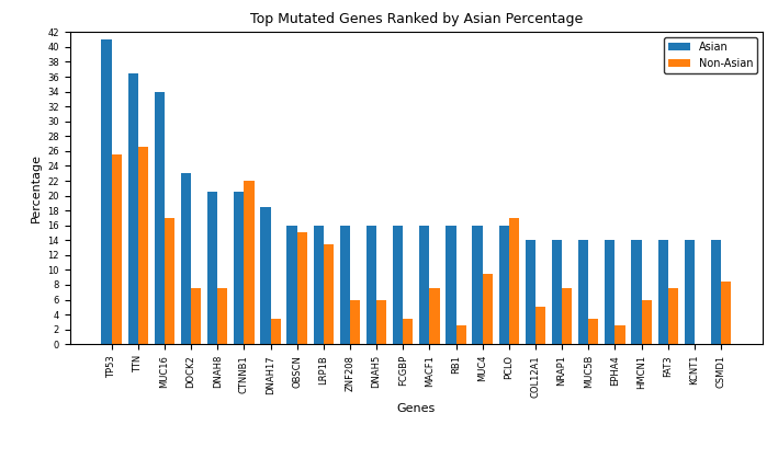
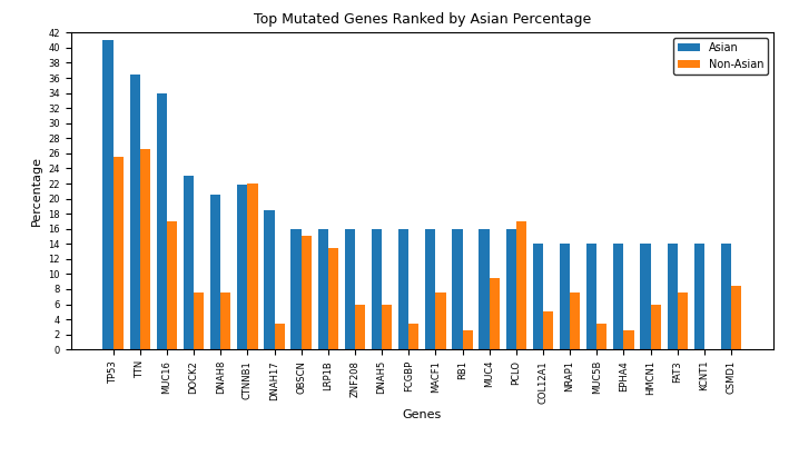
Asian/CTNNB1: 20.5 -> 21.8
